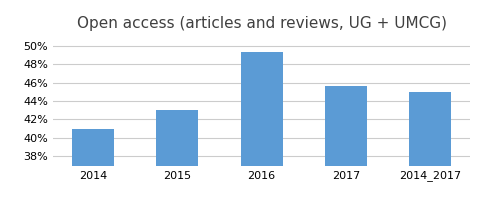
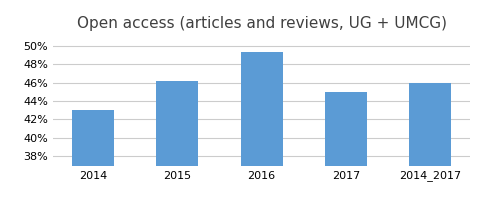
2014: 41.0% -> 43.0%
2015: 43.0% -> 46.2%
2017: 45.6% -> 45.0%
2014_2017: 45.0% -> 46.0%
